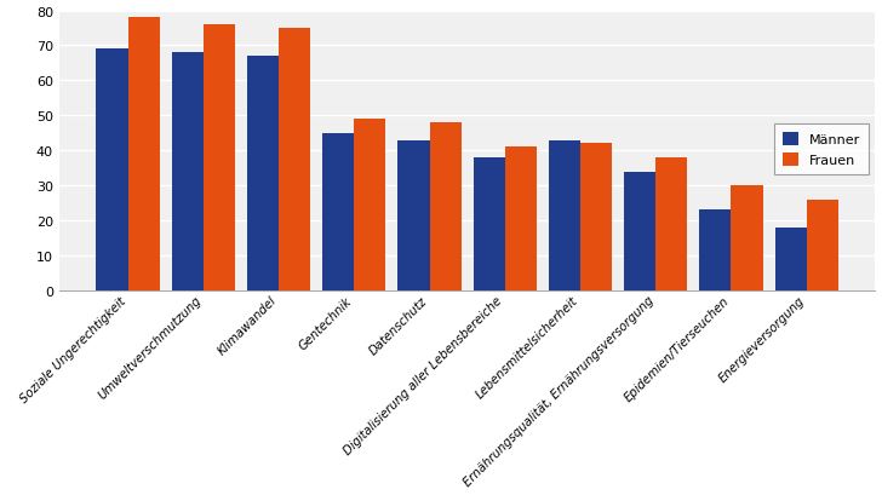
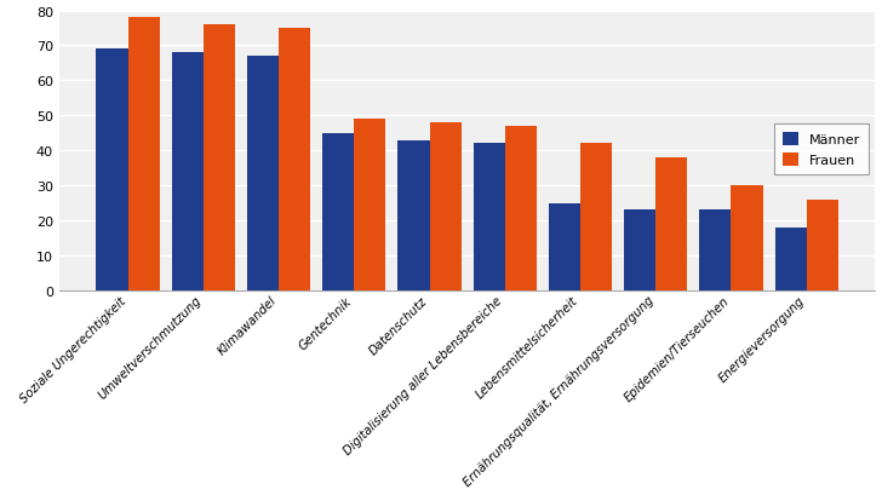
Männer/Digitalisierung aller Lebensbereiche: 38 -> 42
Frauen/Digitalisierung aller Lebensbereiche: 41 -> 47
Männer/Lebensmittelsicherheit: 43 -> 25
Männer/Ernährungsqualität, Ernährungsversorgung: 34 -> 23
